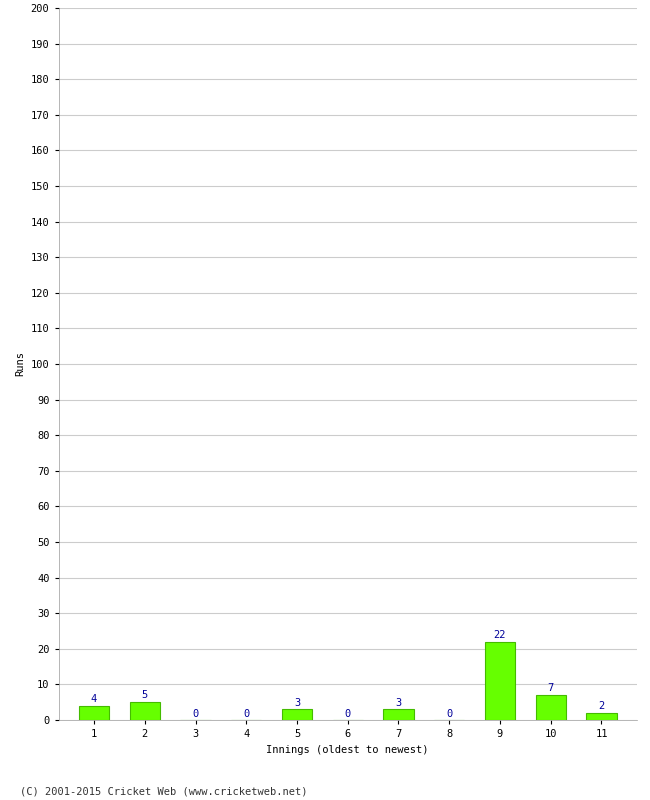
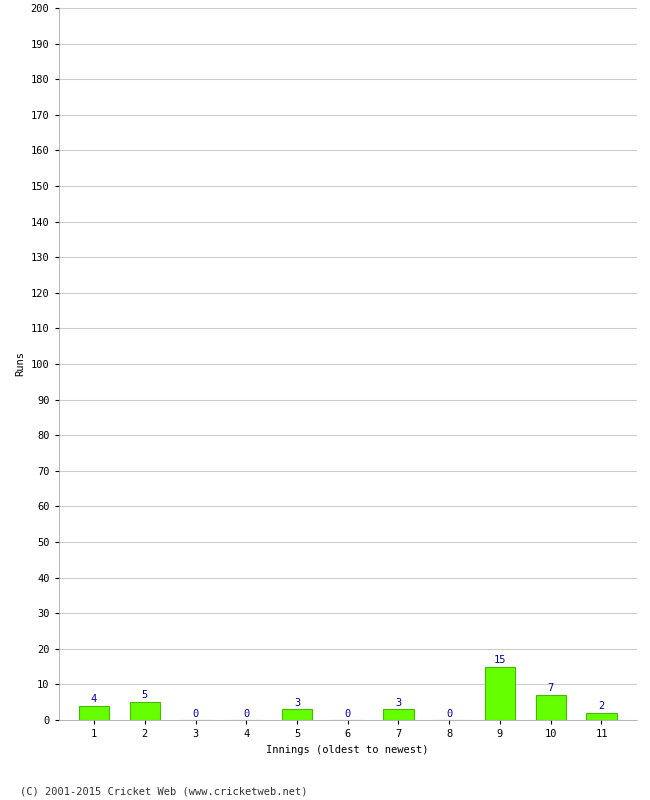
9: 22 -> 15
